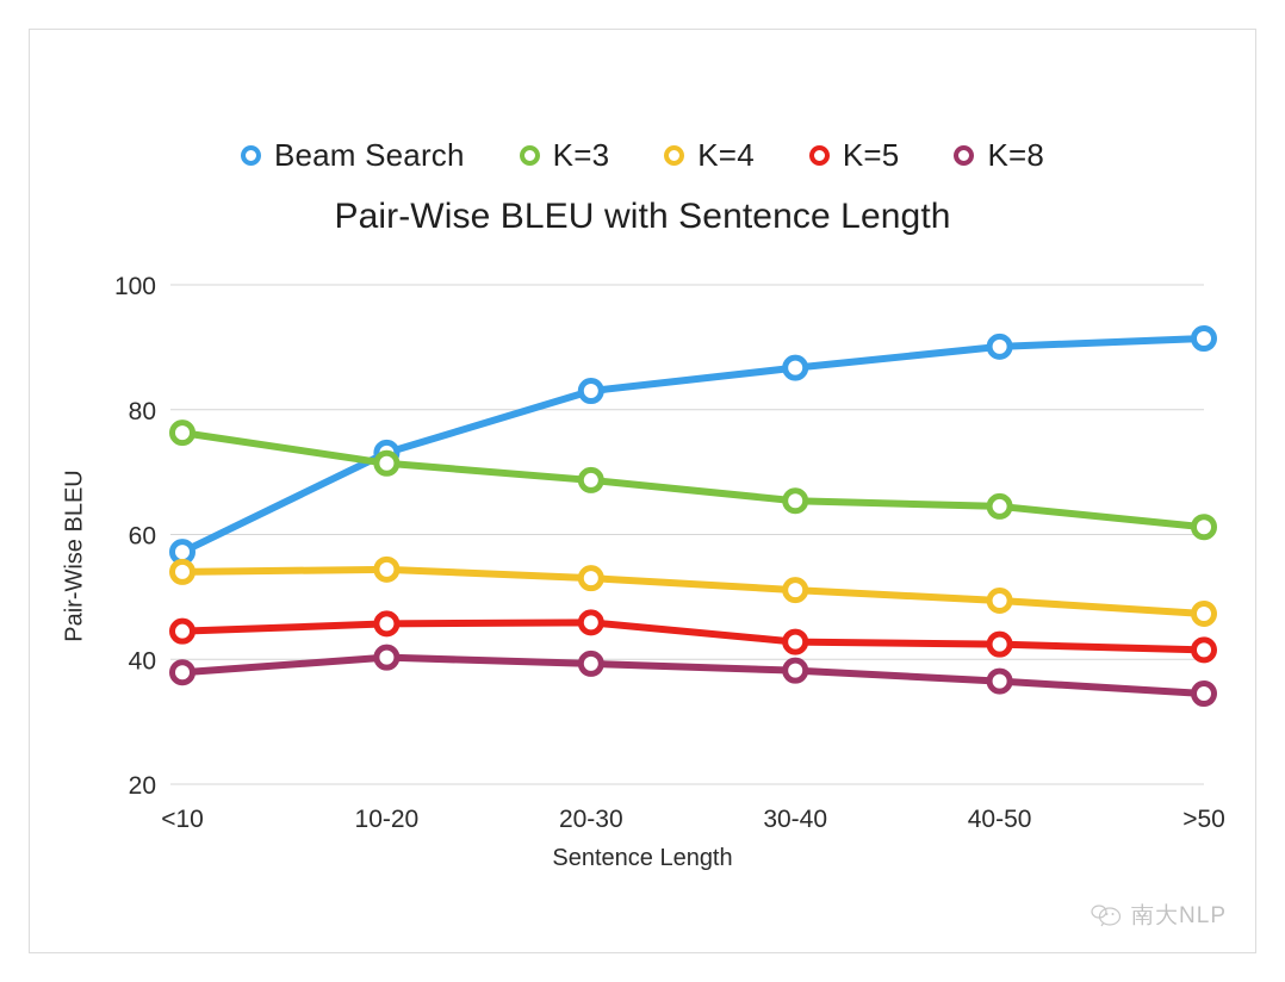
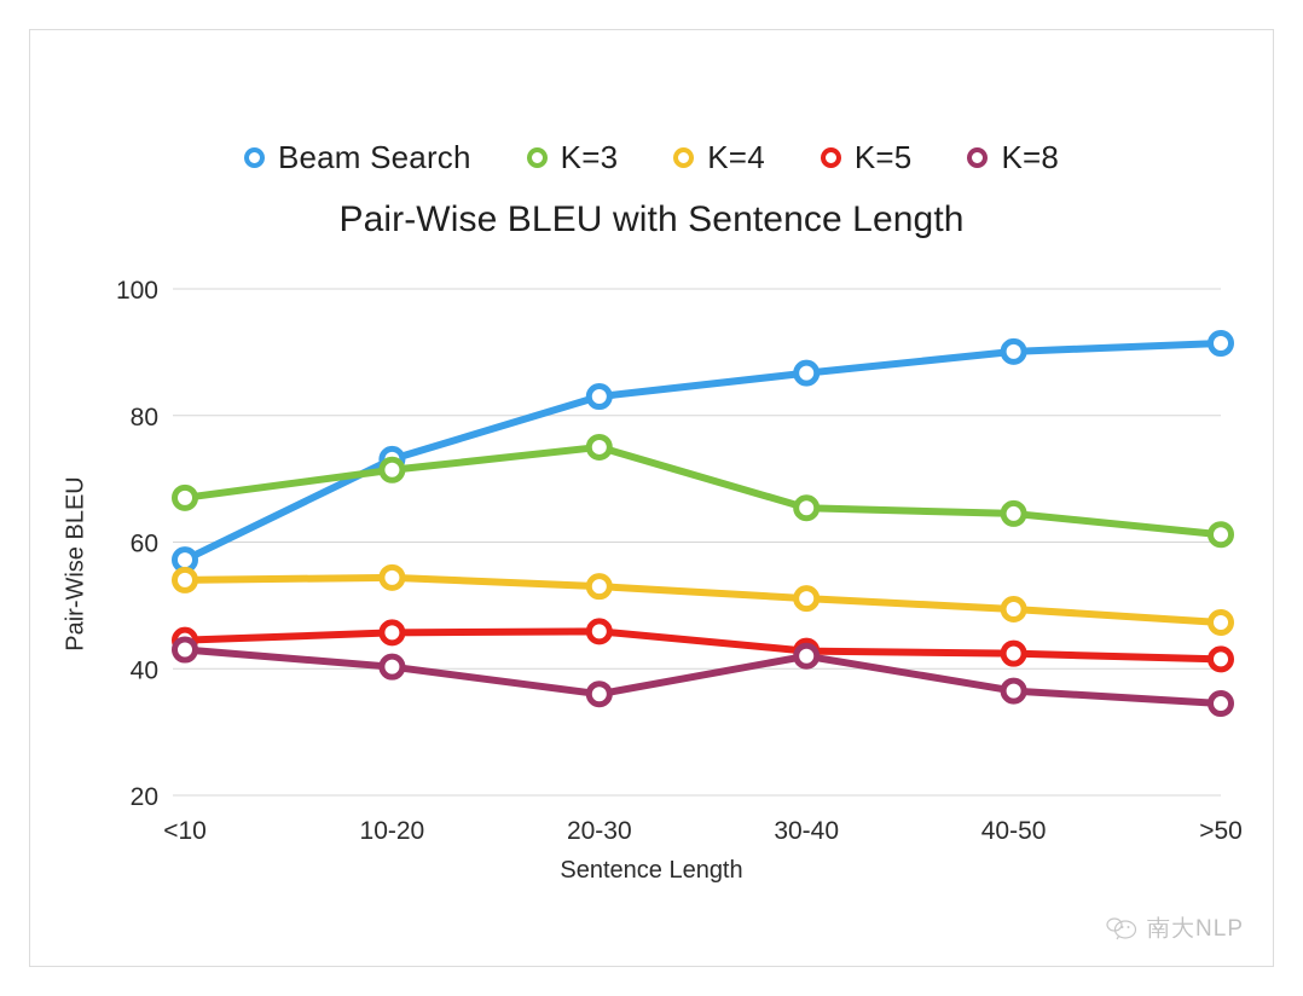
K=3/<10: 76 -> 67
K=8/<10: 38 -> 43
K=3/20-30: 69 -> 75
K=8/20-30: 39 -> 36
K=8/30-40: 38 -> 42
